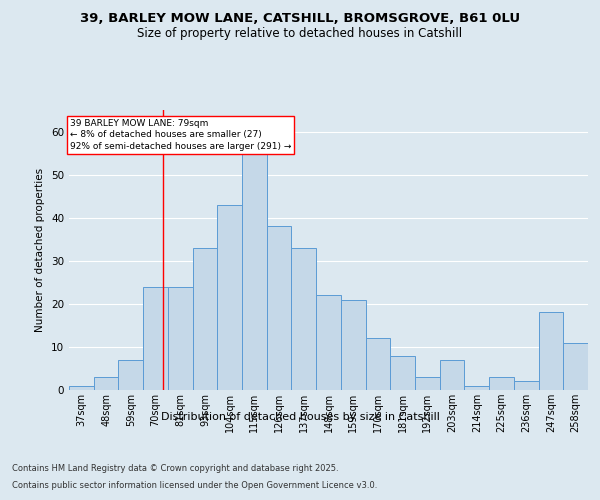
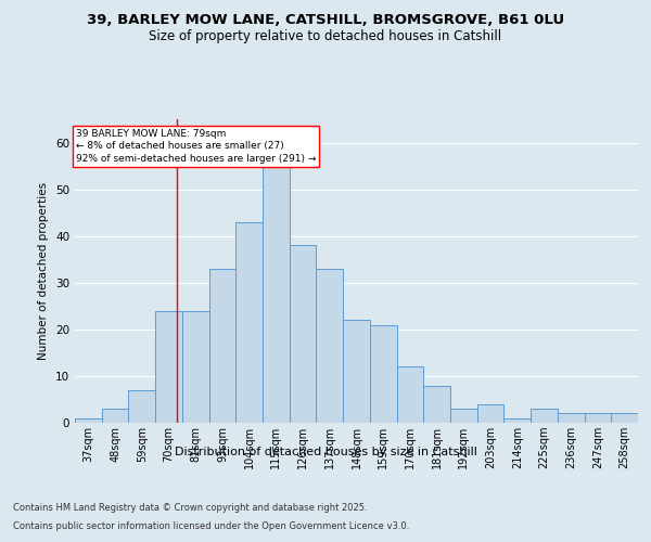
203sqm: 7 -> 4
247sqm: 18 -> 2
258sqm: 11 -> 2
